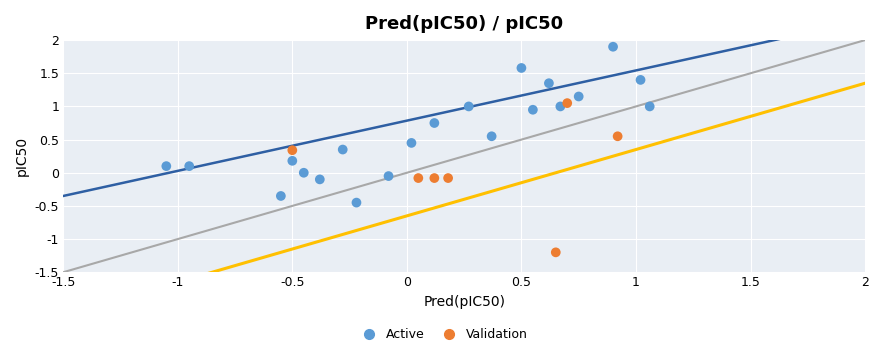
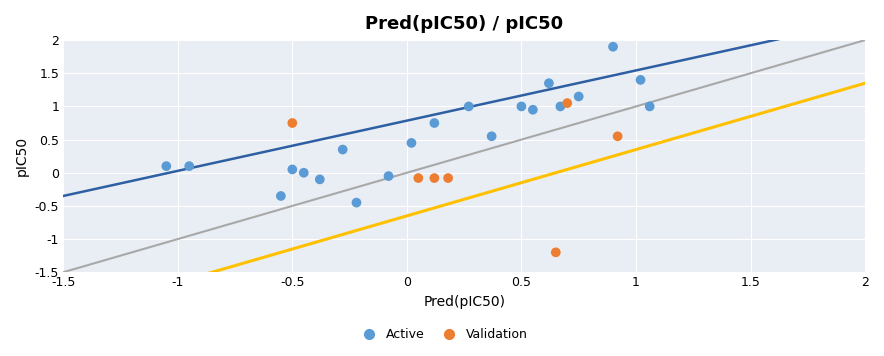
Active/-0.5: 0.18 -> 0.05
Validation/-0.5: 0.34 -> 0.75
Active/0.5: 1.58 -> 1.00
